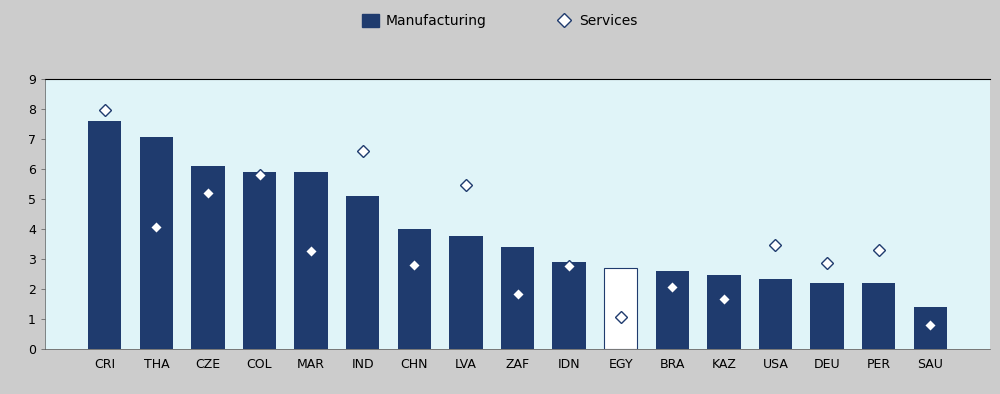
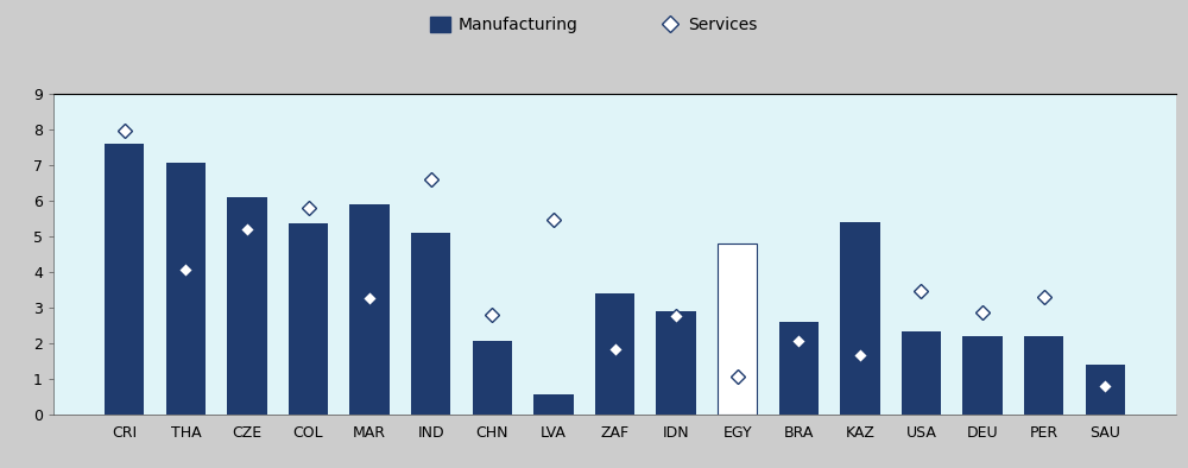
COL: 5.90 -> 5.35
CHN: 4.00 -> 2.05
LVA: 3.75 -> 0.55
EGY: 2.70 -> 4.80
KAZ: 2.45 -> 5.40
